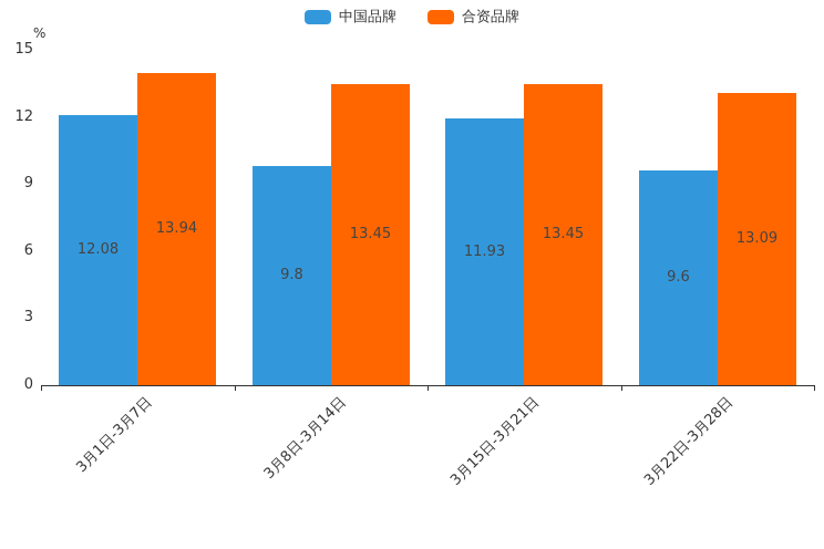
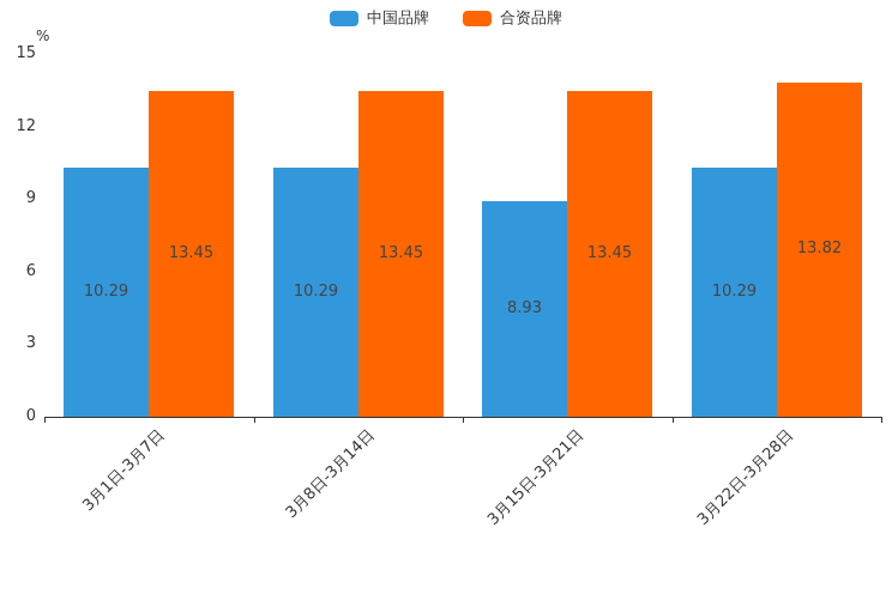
中国品牌/3月1日-3月7日: 12.08 -> 10.29
合资品牌/3月1日-3月7日: 13.94 -> 13.45
中国品牌/3月8日-3月14日: 9.8 -> 10.29
中国品牌/3月15日-3月21日: 11.93 -> 8.93
中国品牌/3月22日-3月28日: 9.6 -> 10.29
合资品牌/3月22日-3月28日: 13.09 -> 13.82
